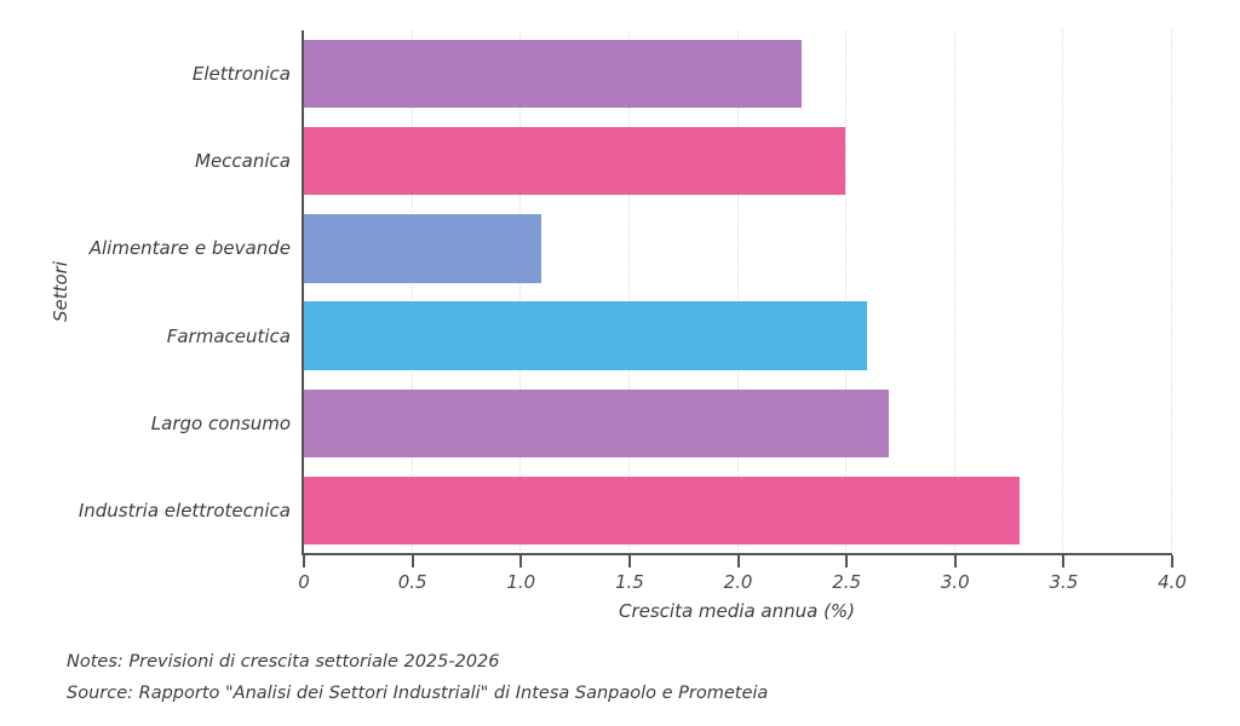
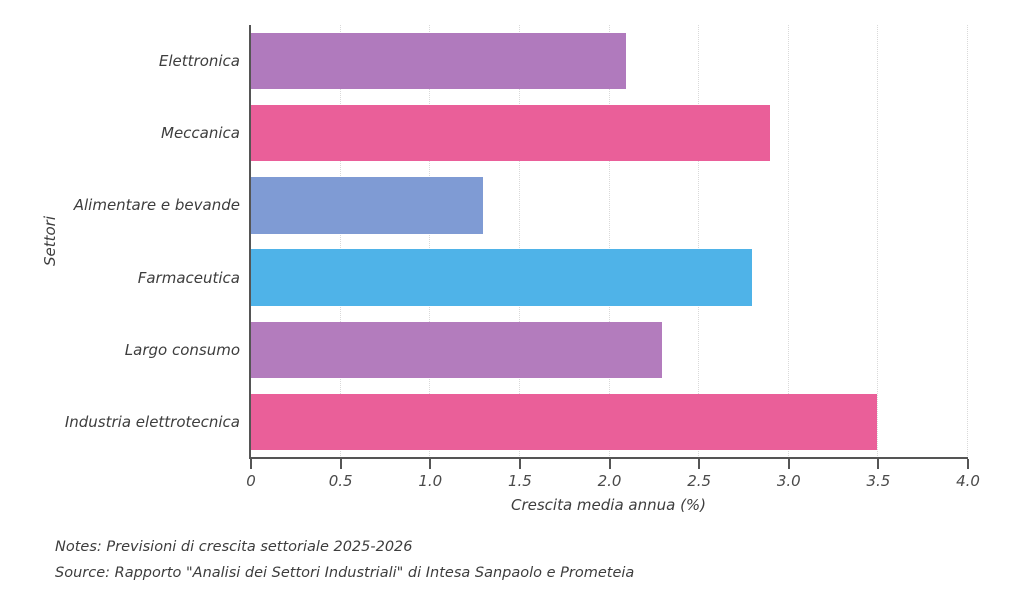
Elettronica: 2.3 -> 2.1
Meccanica: 2.5 -> 2.9
Alimentare e bevande: 1.1 -> 1.3
Farmaceutica: 2.6 -> 2.8
Largo consumo: 2.7 -> 2.3
Industria elettrotecnica: 3.3 -> 3.5
